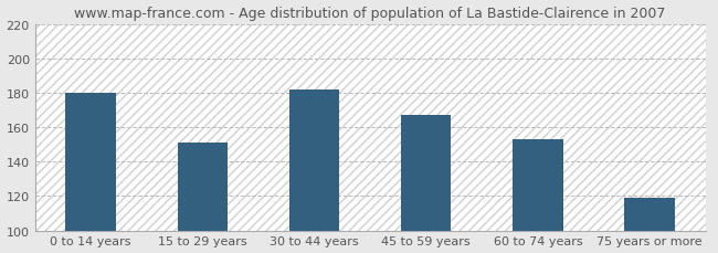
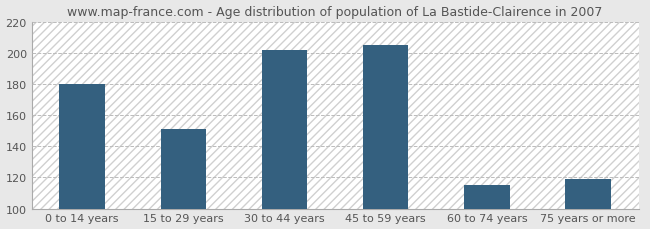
30 to 44 years: 182 -> 202
45 to 59 years: 167 -> 205
60 to 74 years: 153 -> 115
